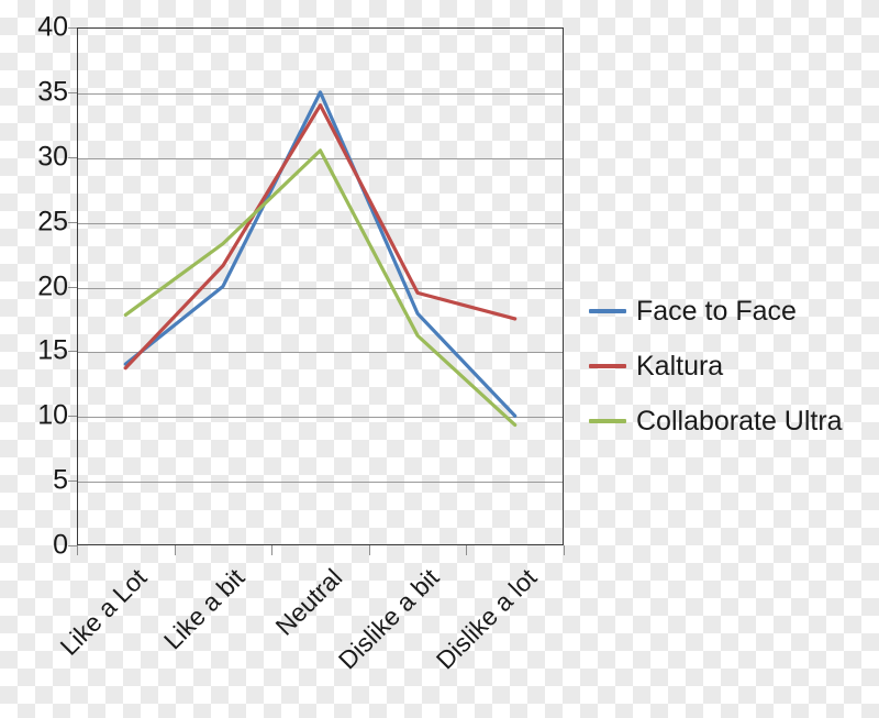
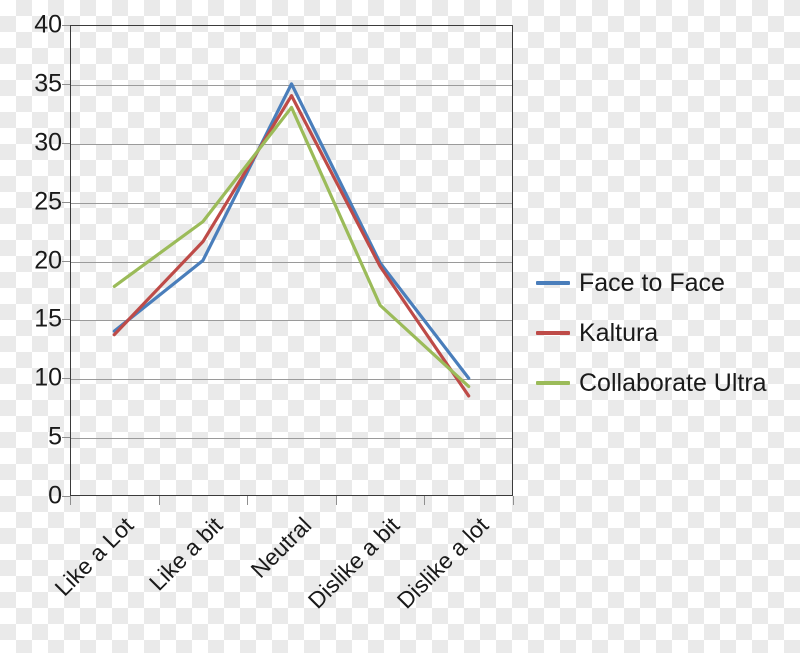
Collaborate Ultra/Neutral: 30.5 -> 33.0
Face to Face/Dislike a bit: 17.9 -> 19.8
Kaltura/Dislike a lot: 17.5 -> 8.5
